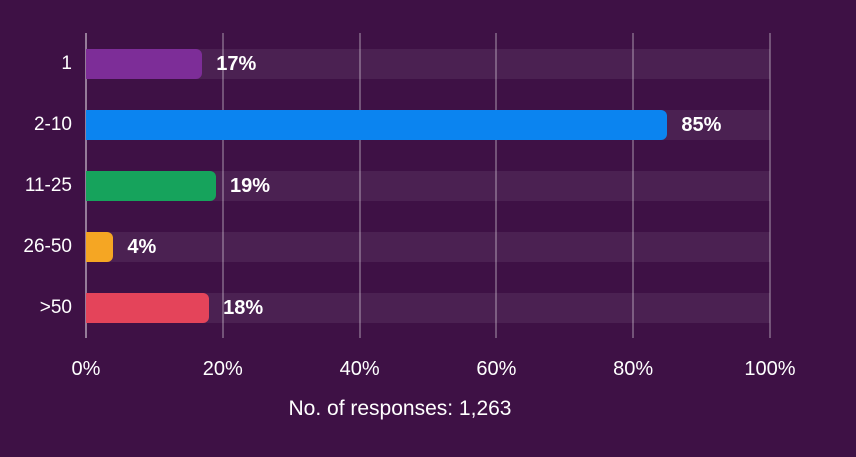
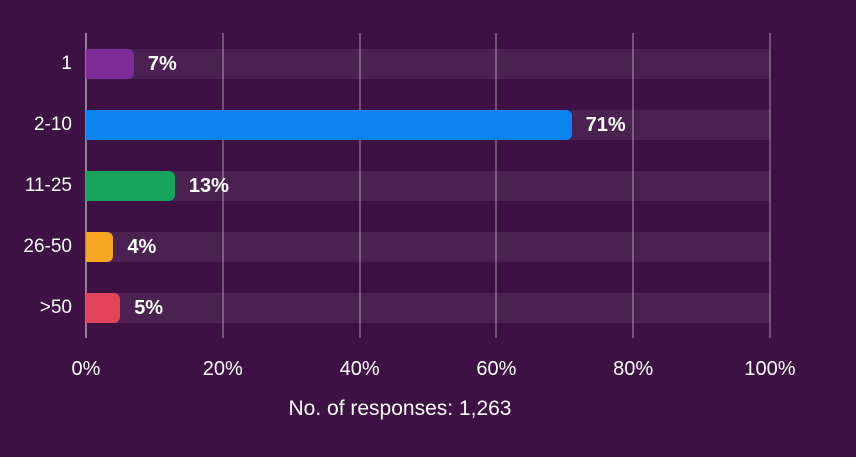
1: 17% -> 7%
2-10: 85% -> 71%
11-25: 19% -> 13%
>50: 18% -> 5%
